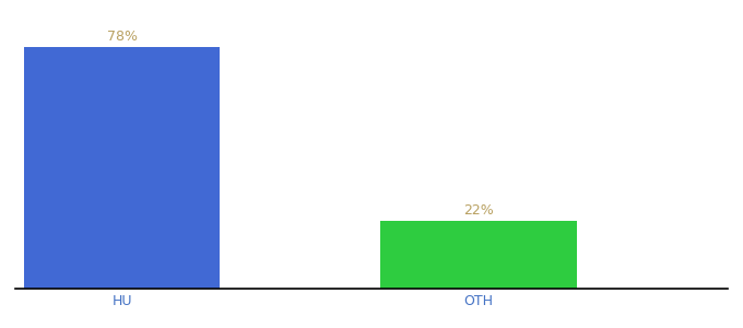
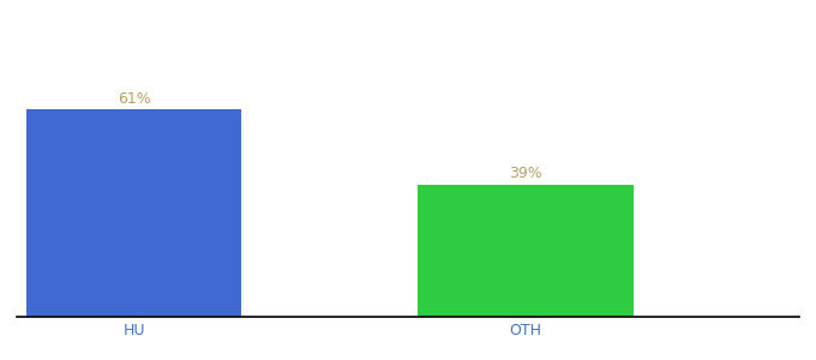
HU: 78% -> 61%
OTH: 22% -> 39%
